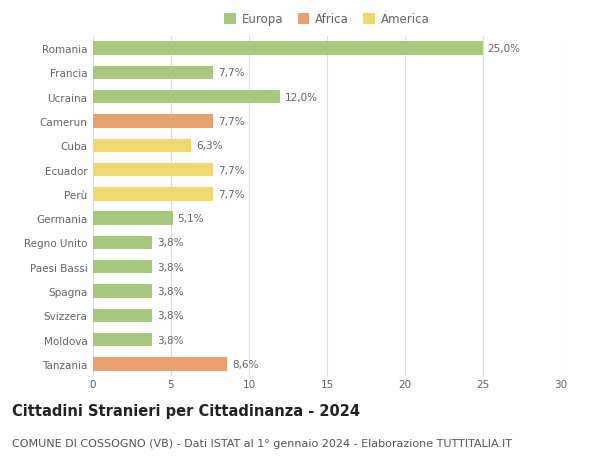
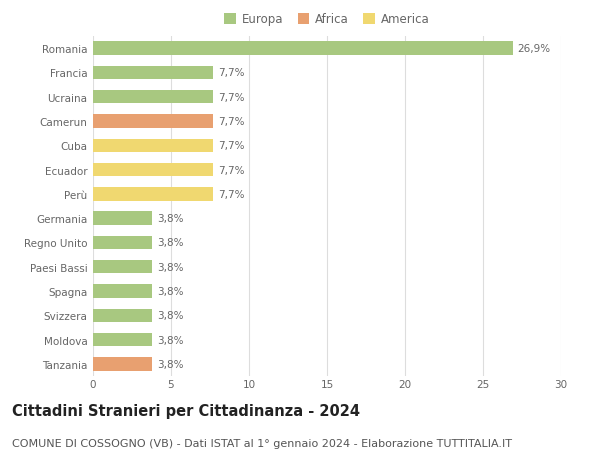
Romania: 25,0% -> 26,9%
Ucraina: 12,0% -> 7,7%
Cuba: 6,3% -> 7,7%
Germania: 5,1% -> 3,8%
Tanzania: 8,6% -> 3,8%
